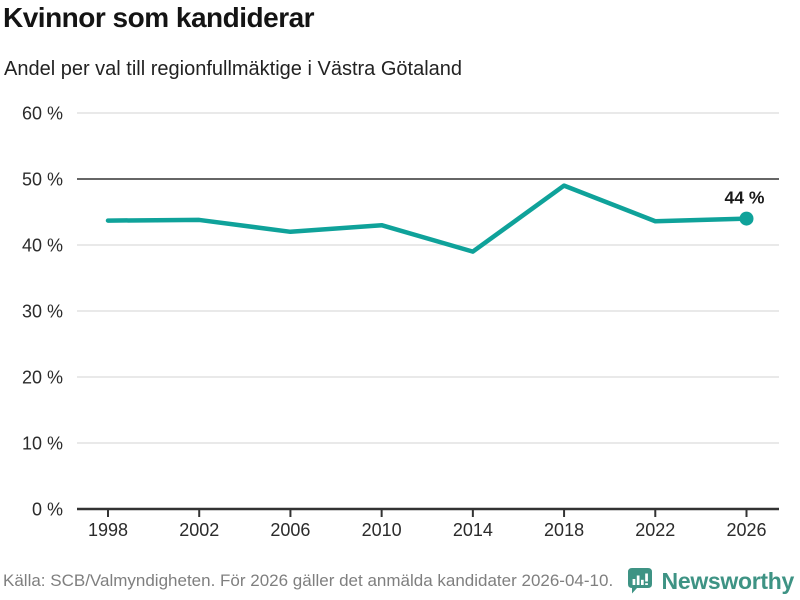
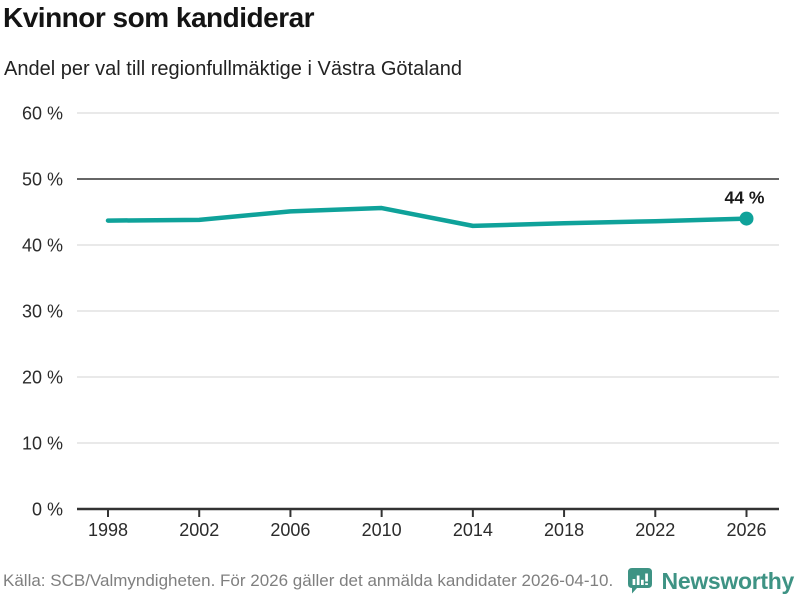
2006: 42% -> 45%
2010: 43% -> 46%
2014: 39% -> 43%
2018: 49% -> 43%
